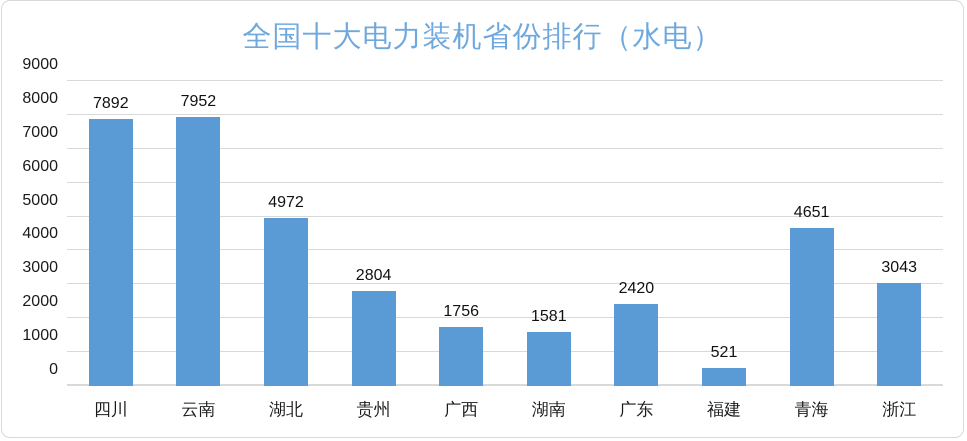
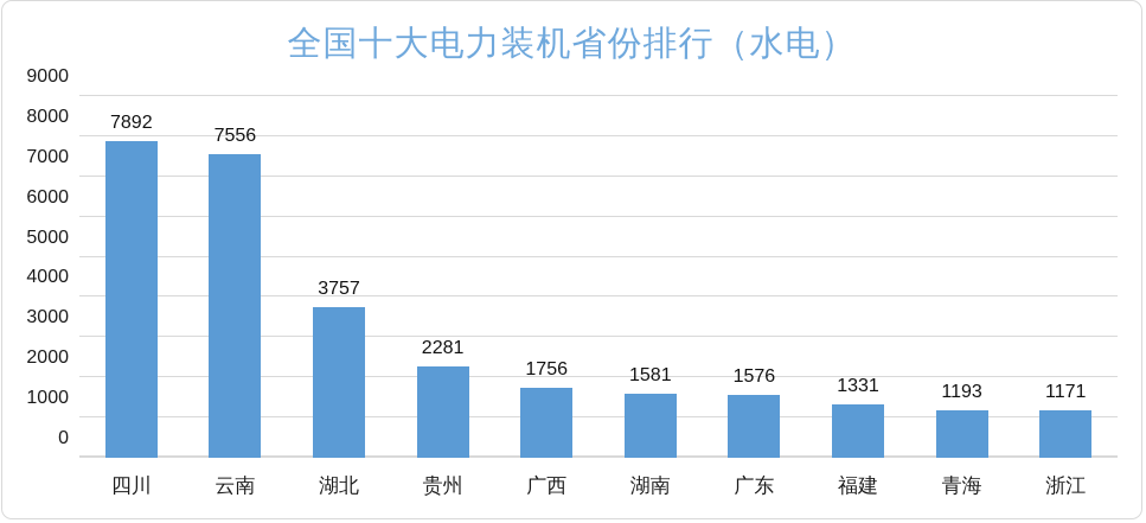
云南: 7952 -> 7556
湖北: 4972 -> 3757
贵州: 2804 -> 2281
广东: 2420 -> 1576
福建: 521 -> 1331
青海: 4651 -> 1193
浙江: 3043 -> 1171
